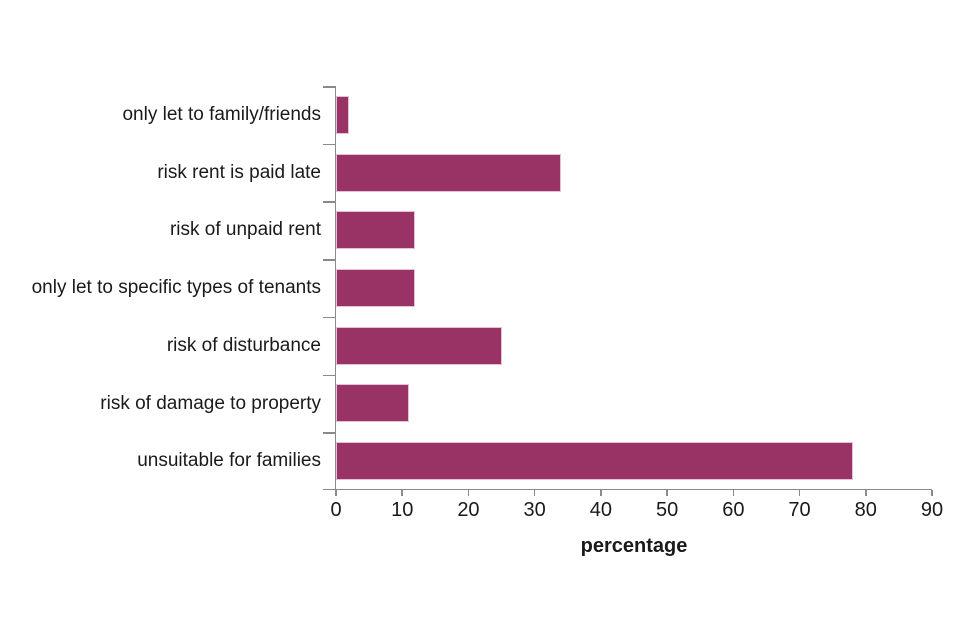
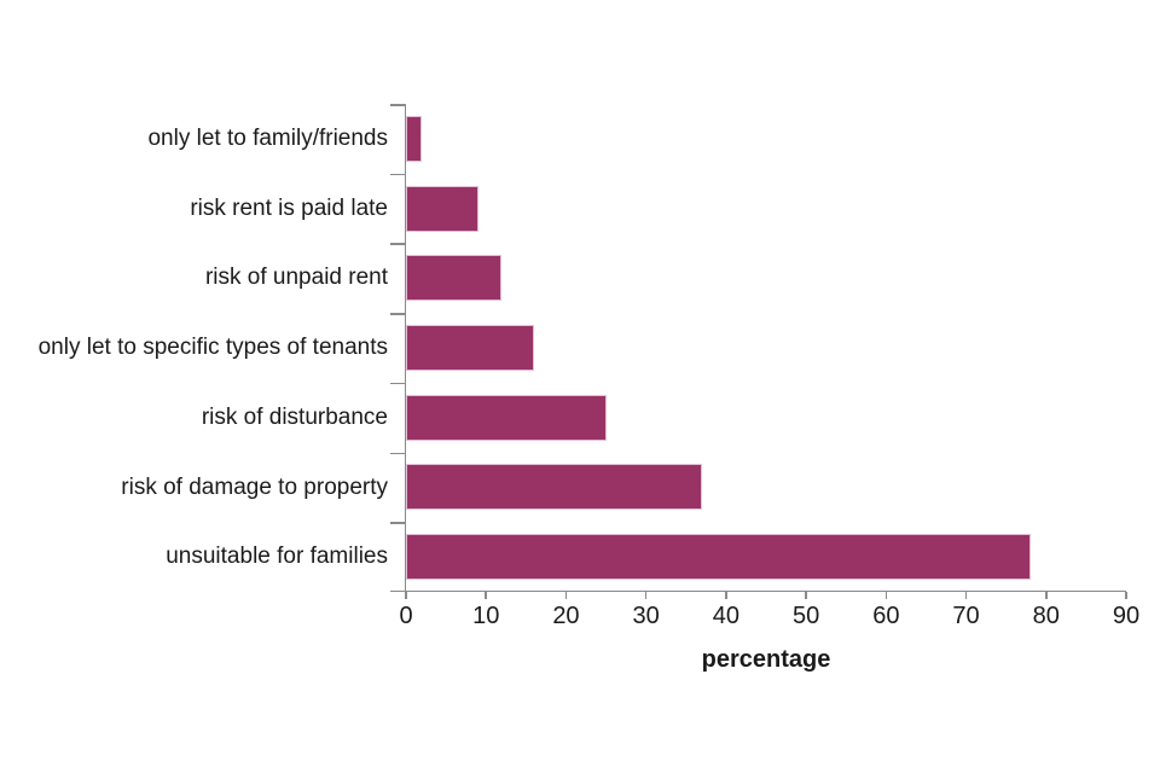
risk rent is paid late: 34 -> 9
only let to specific types of tenants: 12 -> 16
risk of damage to property: 11 -> 37
